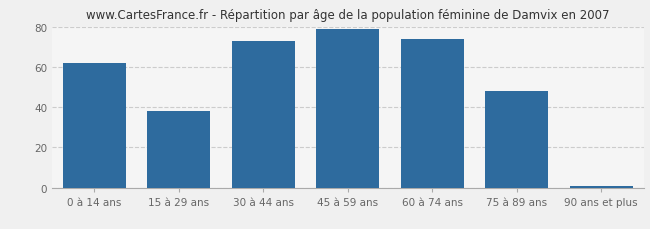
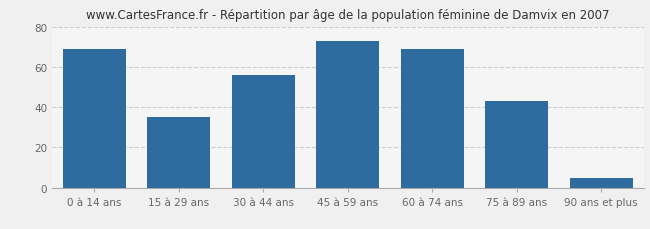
0 à 14 ans: 62 -> 69
15 à 29 ans: 38 -> 35
30 à 44 ans: 73 -> 56
45 à 59 ans: 79 -> 73
60 à 74 ans: 74 -> 69
75 à 89 ans: 48 -> 43
90 ans et plus: 1 -> 5
